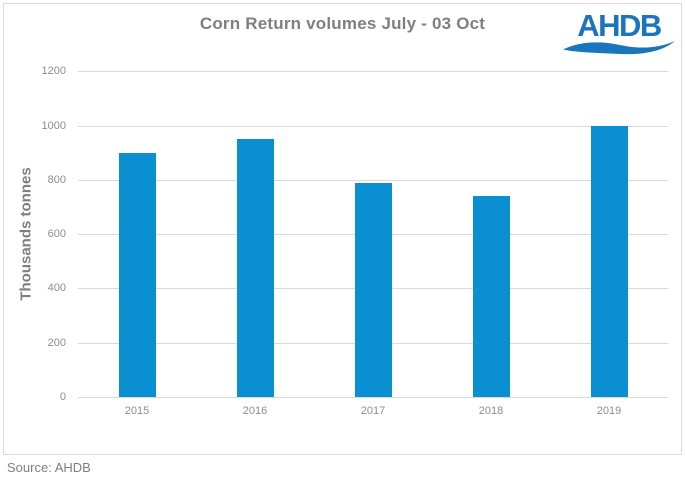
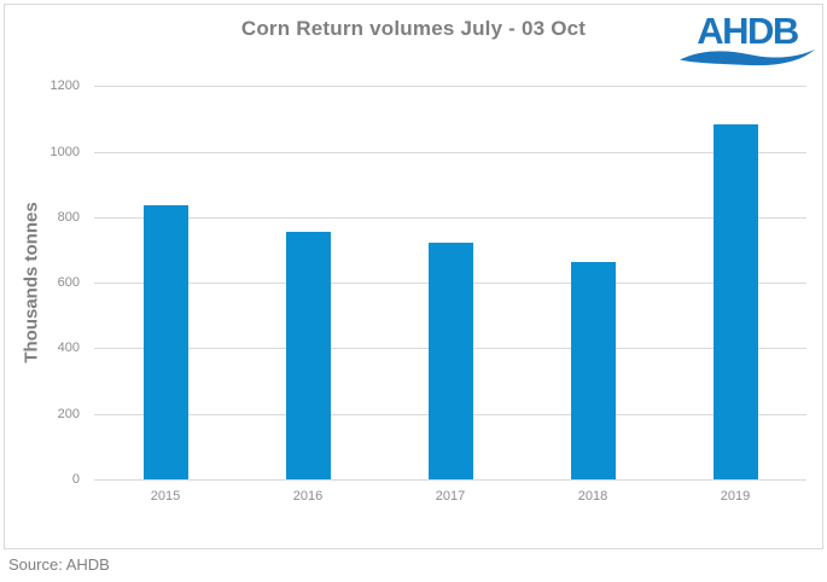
2015: 900 -> 840
2016: 950 -> 760
2017: 790 -> 720
2018: 740 -> 660
2019: 1000 -> 1080
